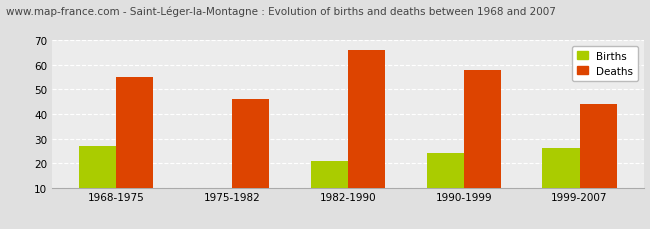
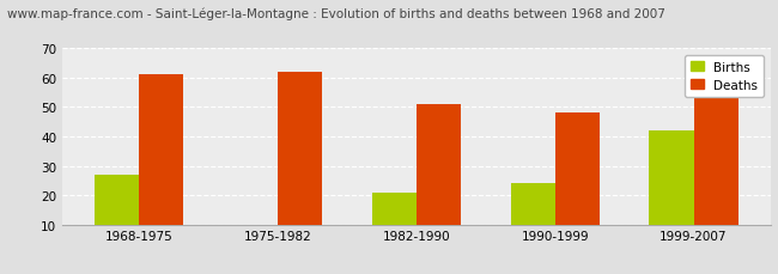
Deaths/1968-1975: 55 -> 61
Deaths/1975-1982: 46 -> 62
Deaths/1982-1990: 66 -> 51
Deaths/1990-1999: 58 -> 48
Births/1999-2007: 26 -> 42
Deaths/1999-2007: 44 -> 54
